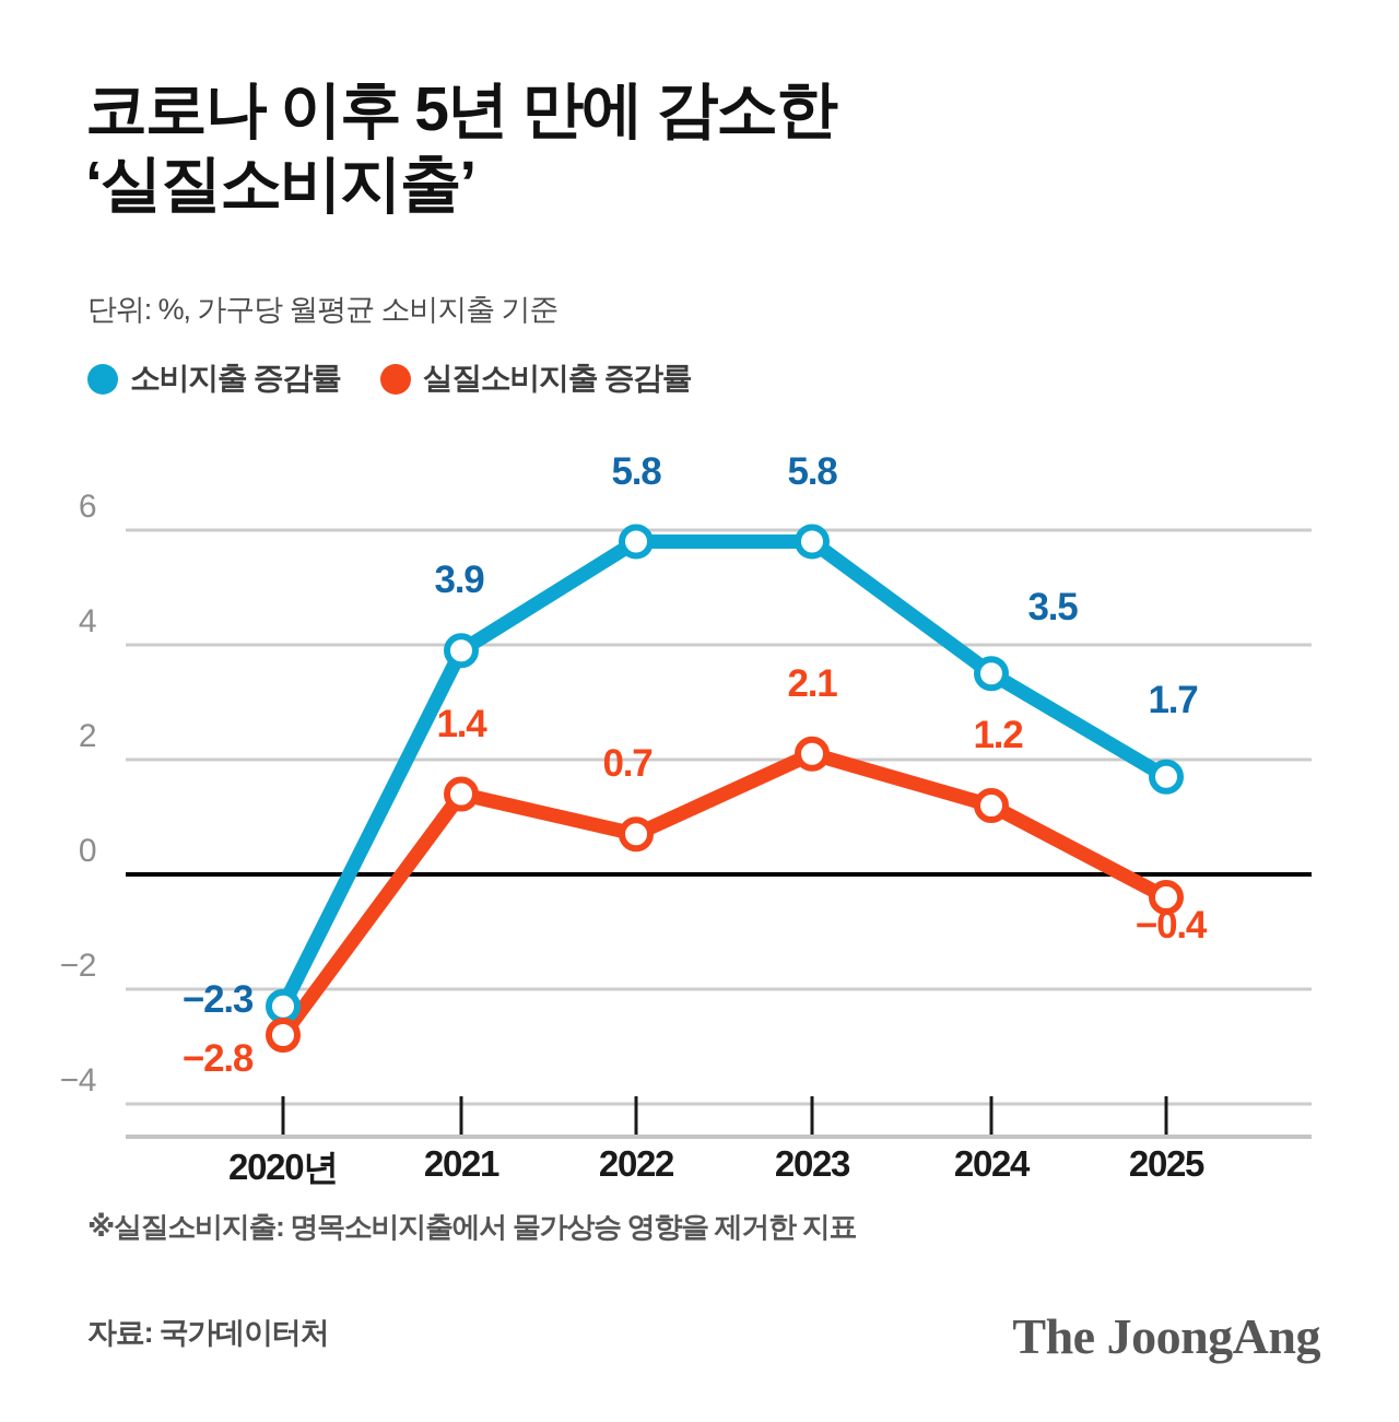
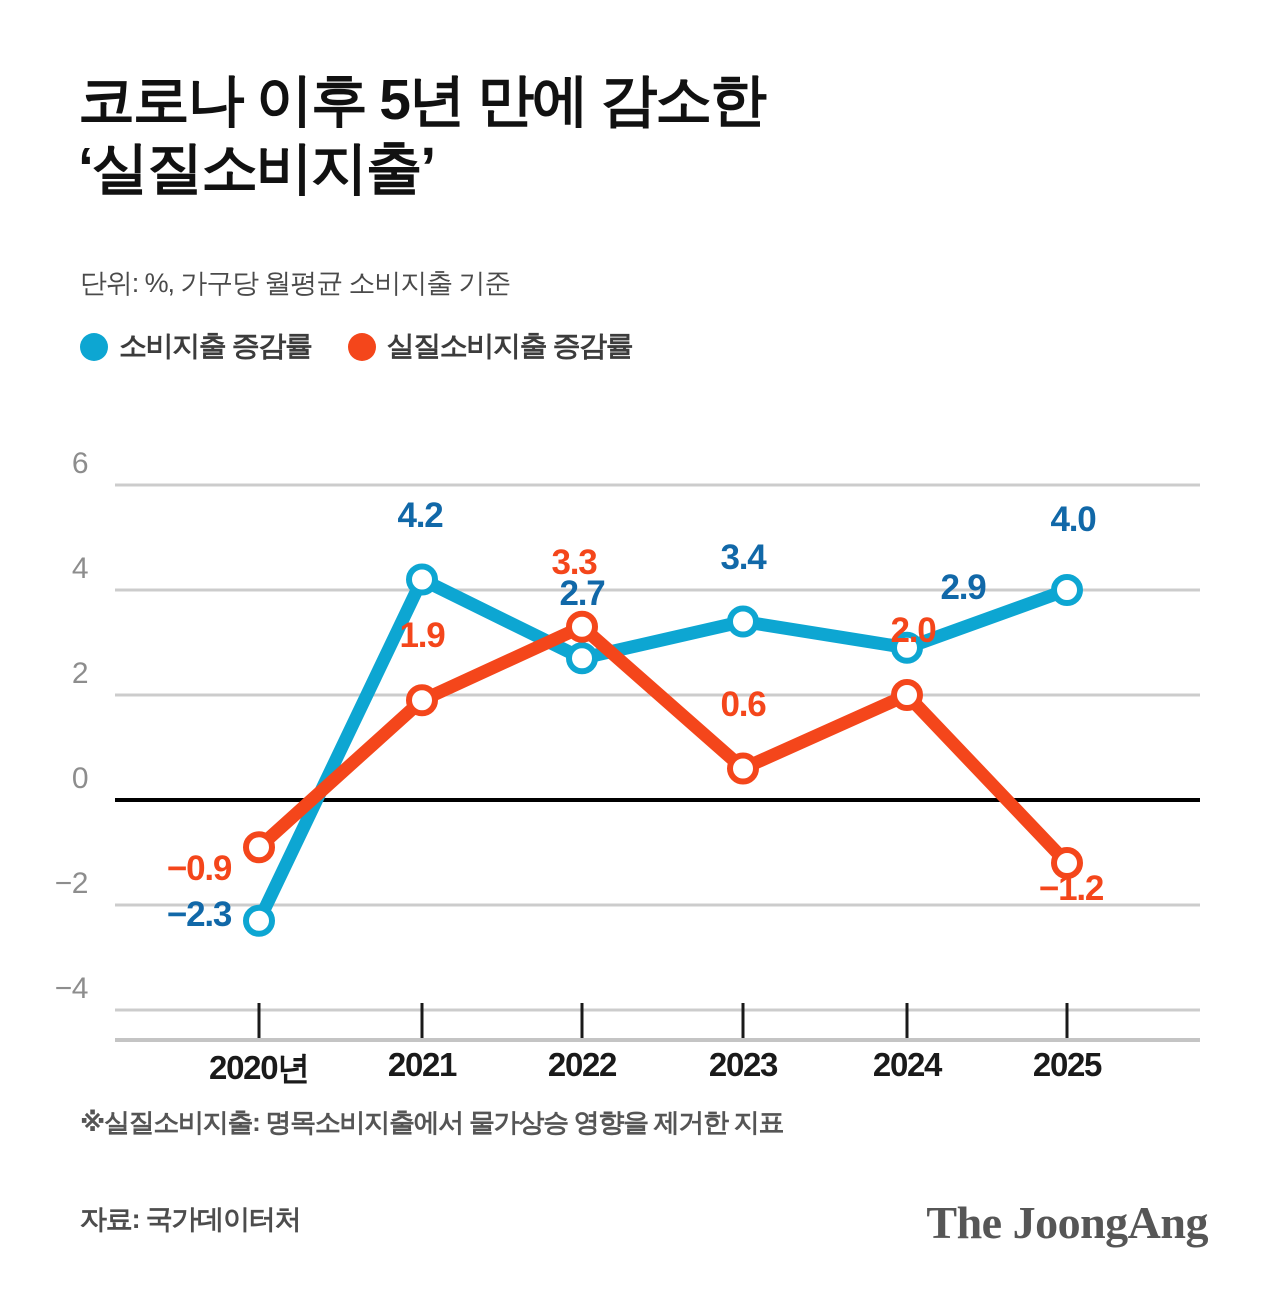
실질소비지출 증감률/2020년: −2.8 -> −0.9
소비지출 증감률/2021: 3.9 -> 4.2
실질소비지출 증감률/2021: 1.4 -> 1.9
소비지출 증감률/2022: 5.8 -> 2.7
실질소비지출 증감률/2022: 0.7 -> 3.3
소비지출 증감률/2023: 5.8 -> 3.4
실질소비지출 증감률/2023: 2.1 -> 0.6
소비지출 증감률/2024: 3.5 -> 2.9
실질소비지출 증감률/2024: 1.2 -> 2.0
소비지출 증감률/2025: 1.7 -> 4.0
실질소비지출 증감률/2025: −0.4 -> −1.2
